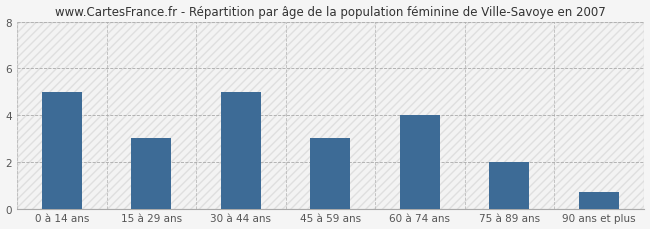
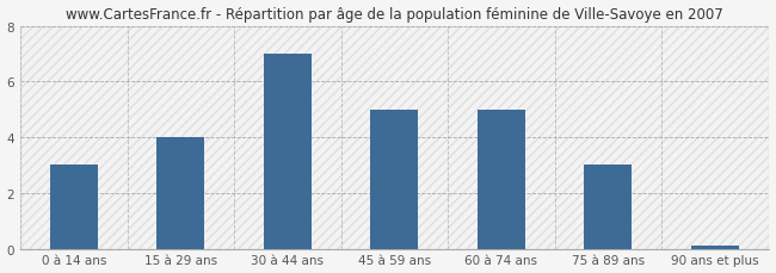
0 à 14 ans: 5.0 -> 3.0
15 à 29 ans: 3.0 -> 4.0
30 à 44 ans: 5.0 -> 7.0
45 à 59 ans: 3.0 -> 5.0
60 à 74 ans: 4.0 -> 5.0
75 à 89 ans: 2.0 -> 3.0
90 ans et plus: 0.7 -> 0.1
